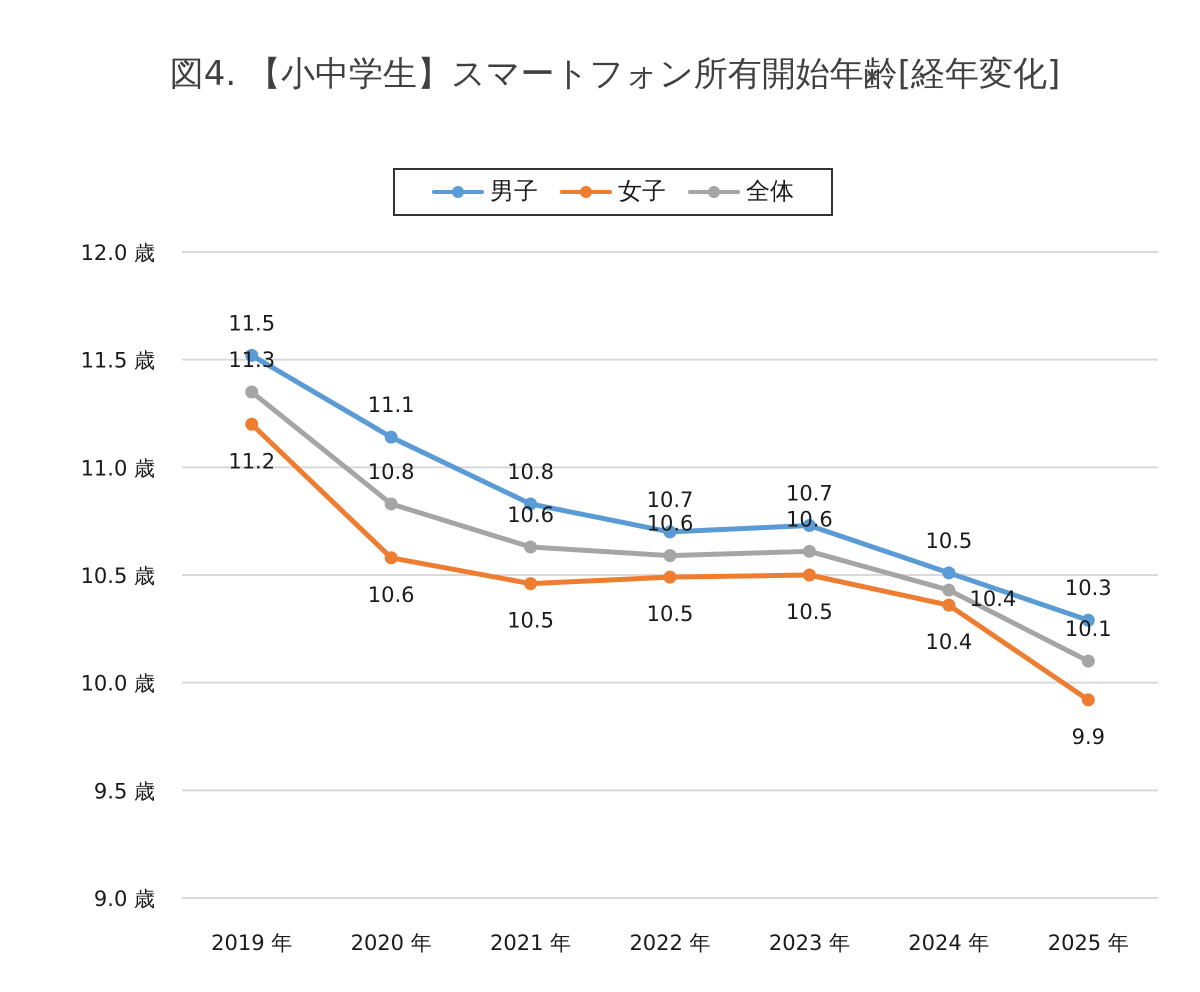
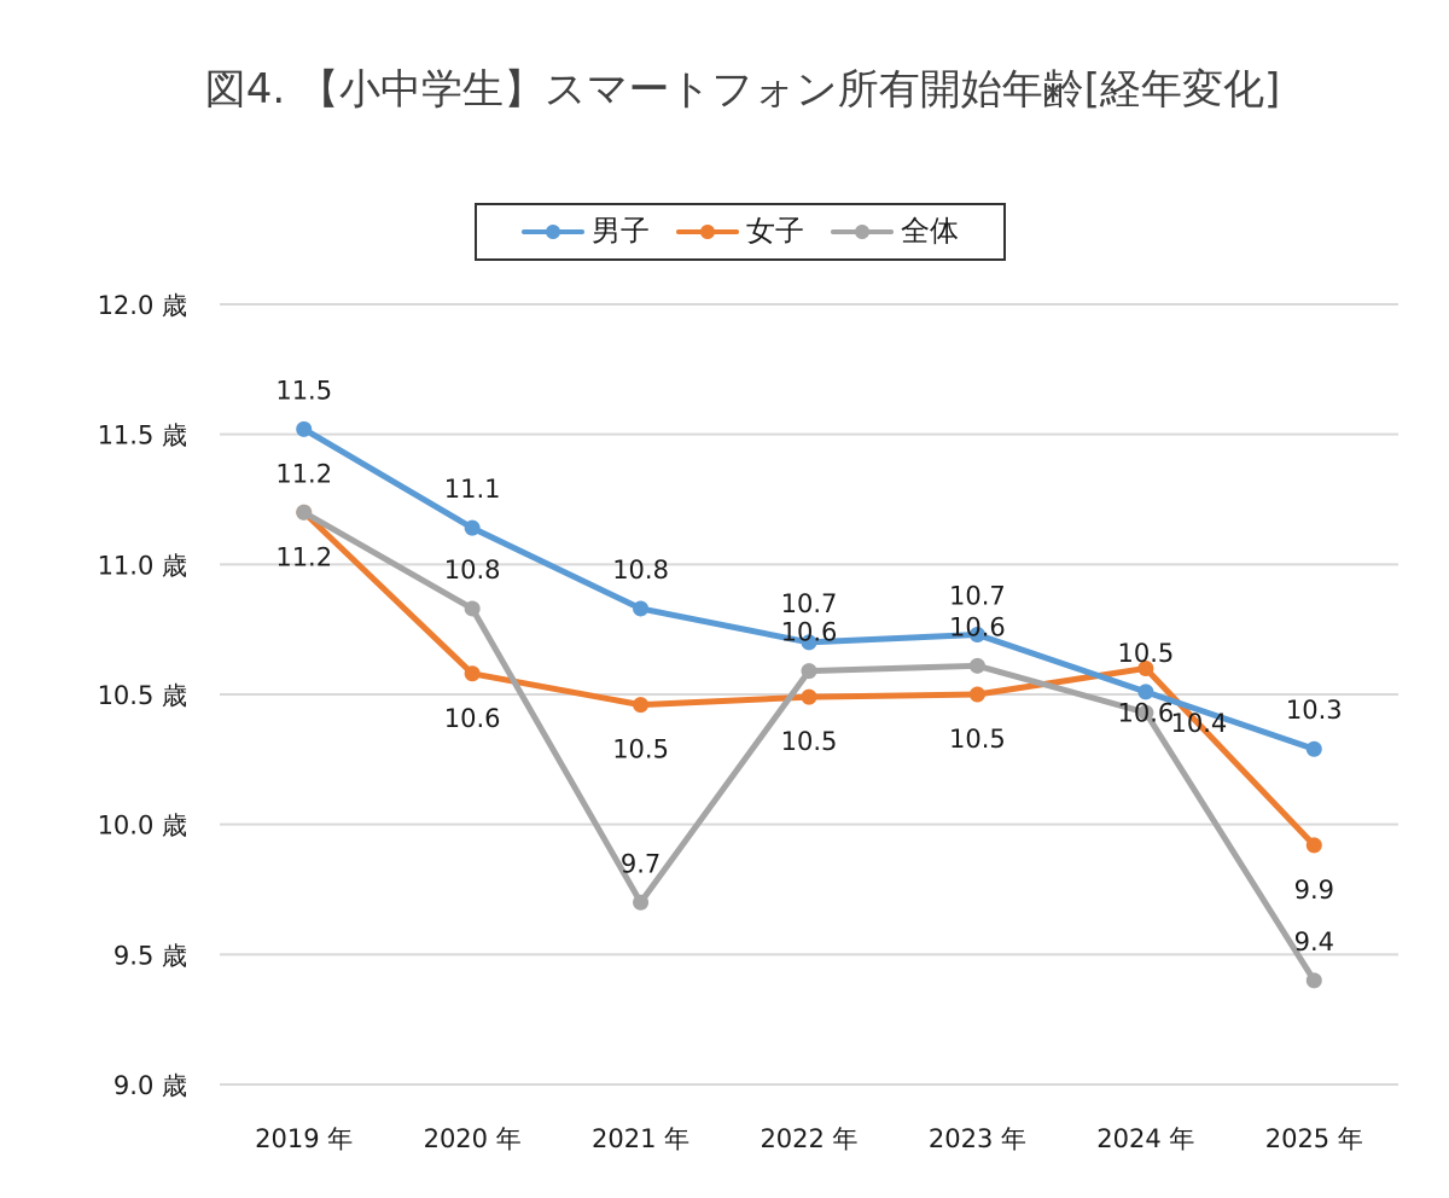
全体/2019 年: 11.3 -> 11.2
全体/2021 年: 10.6 -> 9.7
女子/2024 年: 10.4 -> 10.6
全体/2025 年: 10.1 -> 9.4
